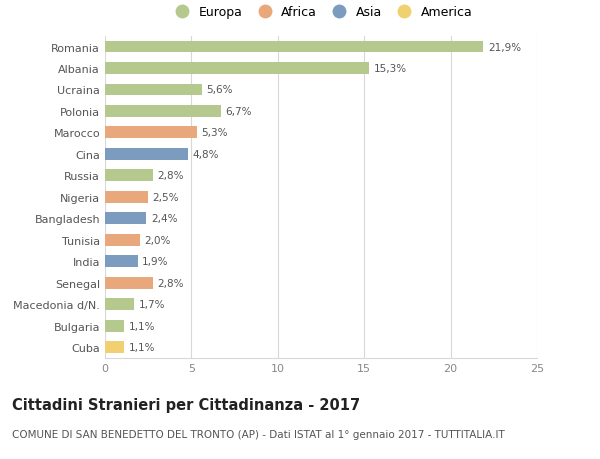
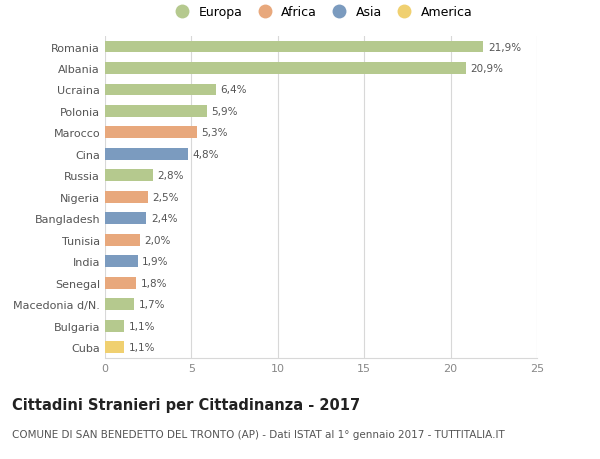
Albania: 15,3% -> 20,9%
Ucraina: 5,6% -> 6,4%
Polonia: 6,7% -> 5,9%
Senegal: 2,8% -> 1,8%
